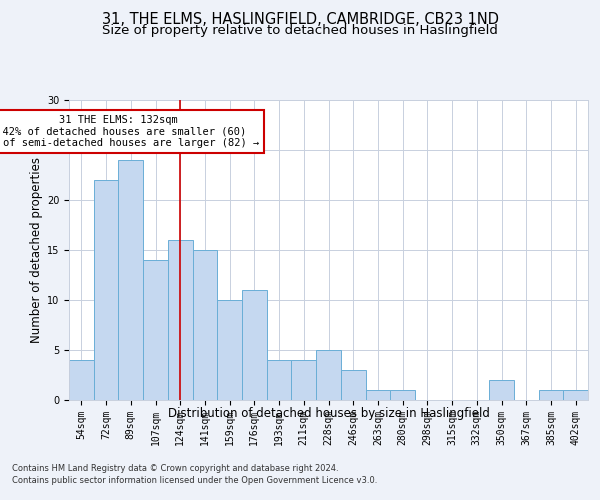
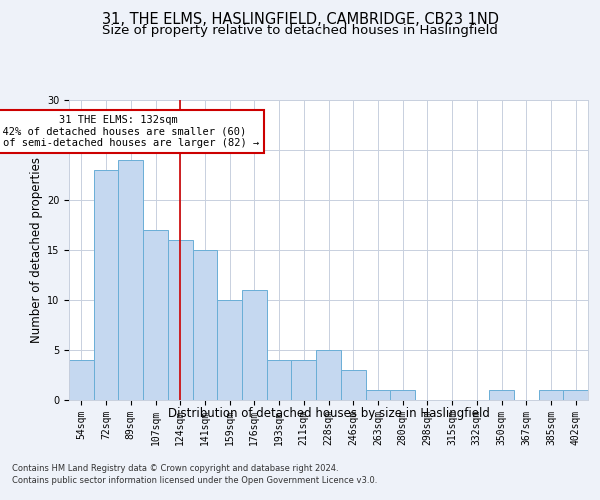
72sqm: 22 -> 23
107sqm: 14 -> 17
350sqm: 2 -> 1
